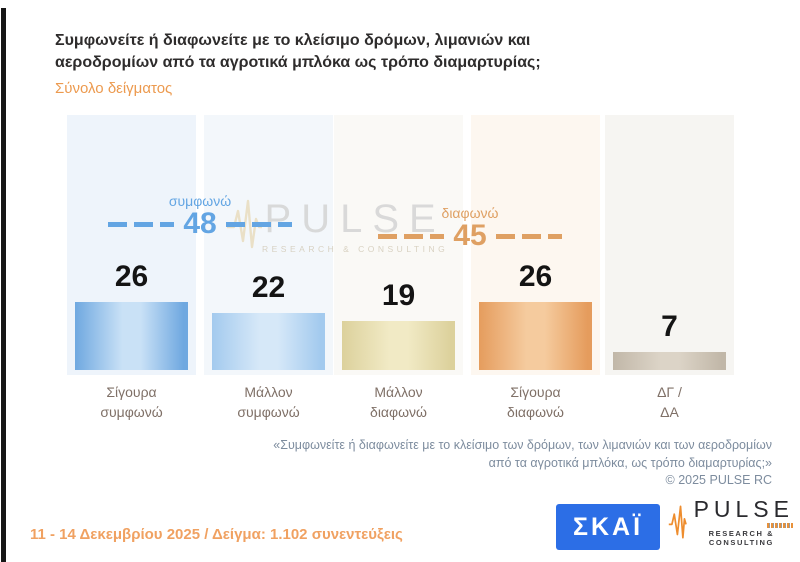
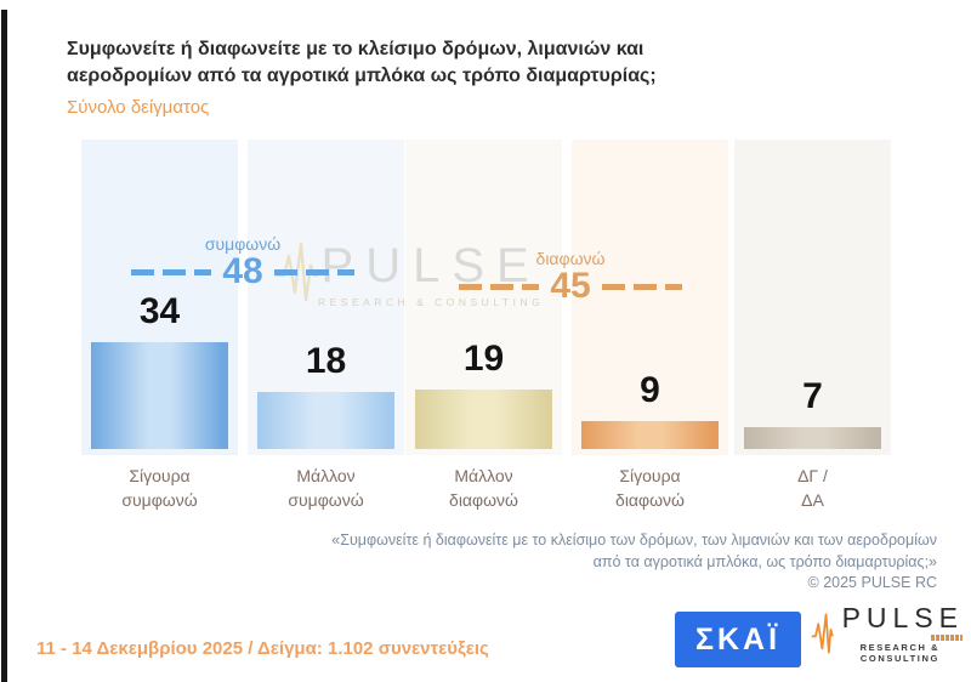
Σίγουρα συμφωνώ: 26 -> 34
Μάλλον συμφωνώ: 22 -> 18
Σίγουρα διαφωνώ: 26 -> 9
